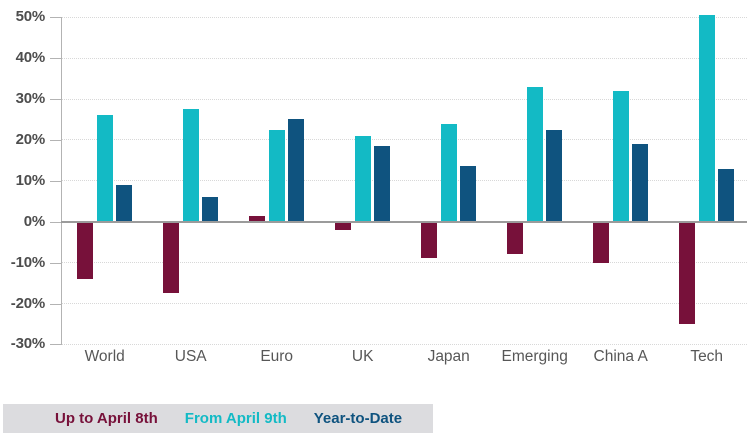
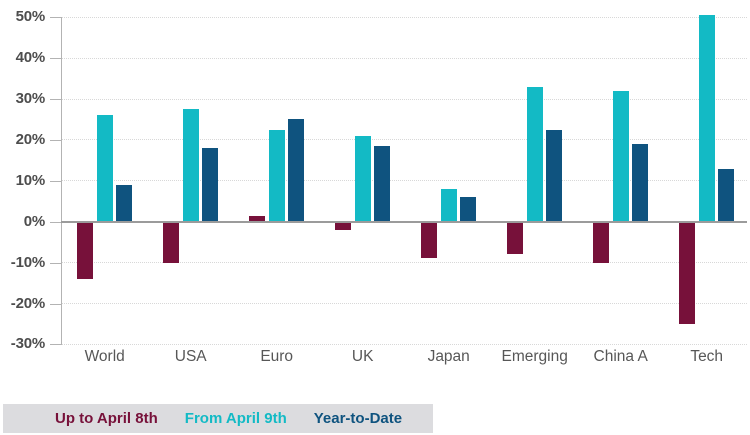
Up to April 8th/USA: -18% -> -10%
Year-to-Date/USA: 6% -> 18%
From April 9th/Japan: 24% -> 8%
Year-to-Date/Japan: 14% -> 6%
